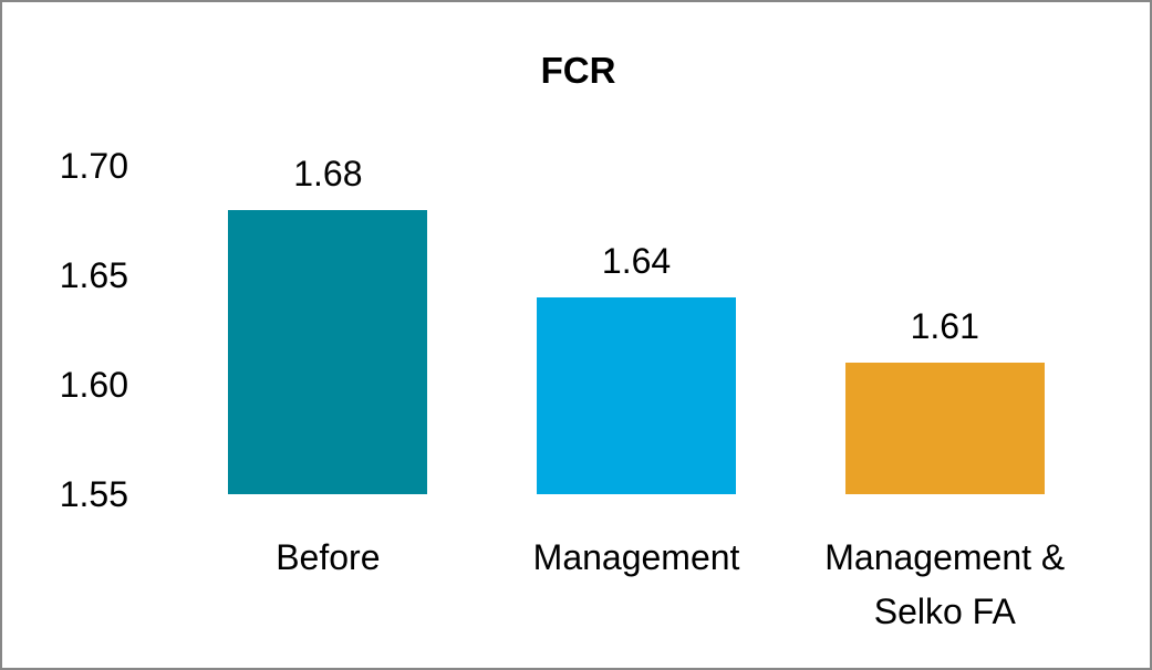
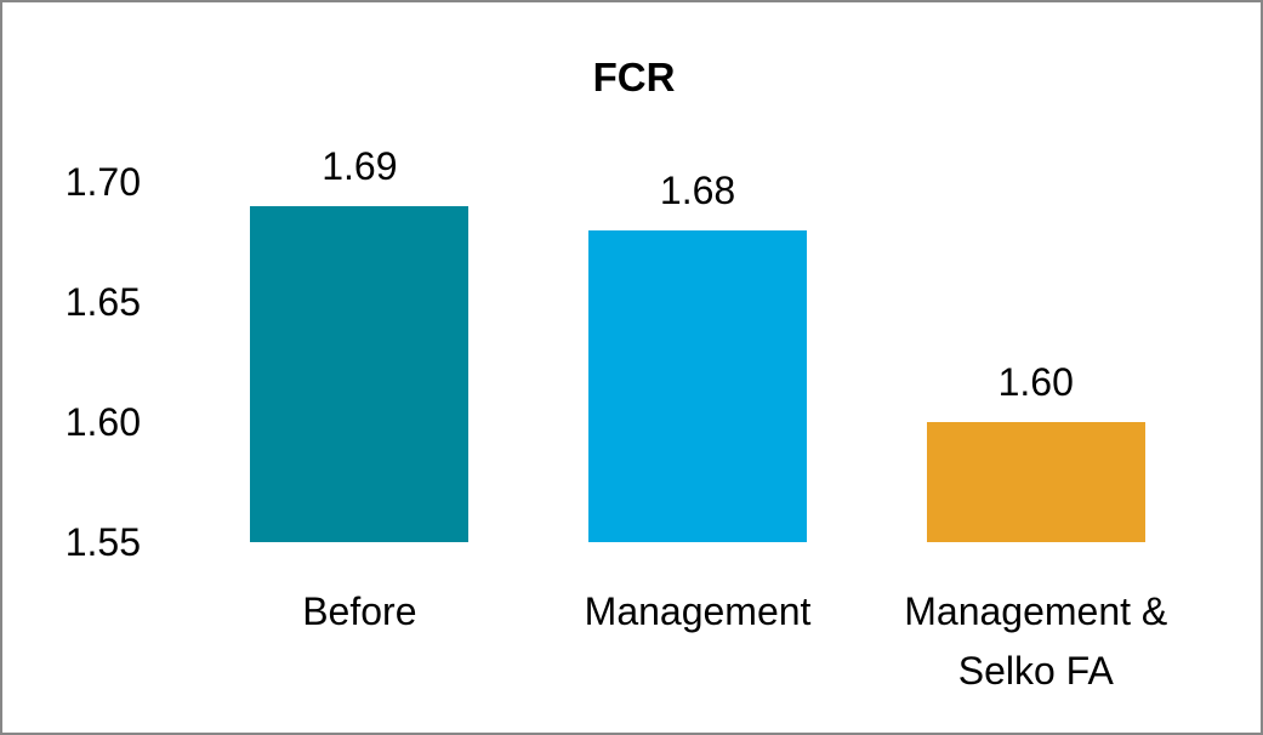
Before: 1.68 -> 1.69
Management: 1.64 -> 1.68
Management & Selko FA: 1.61 -> 1.60
